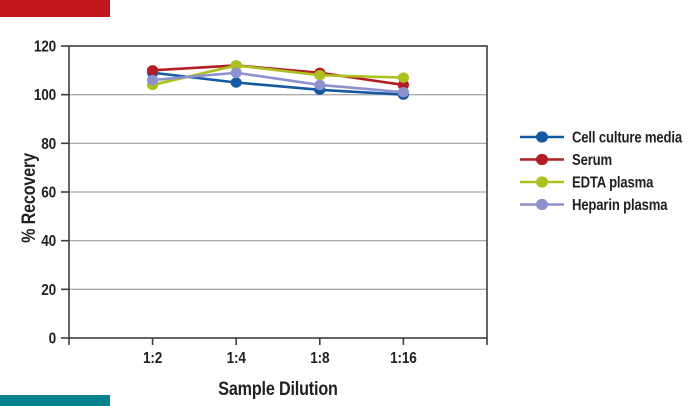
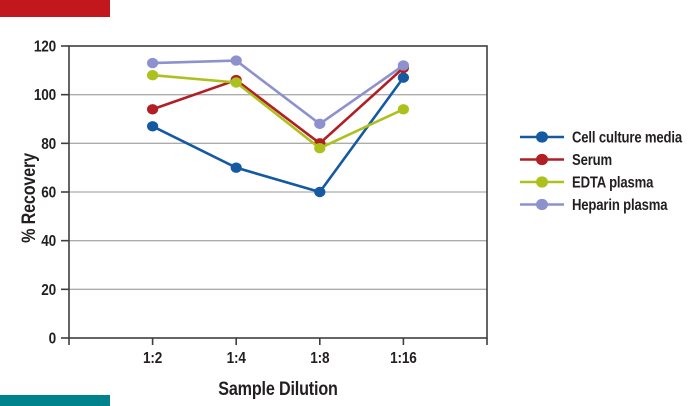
Cell culture media/1:2: 109 -> 87
Serum/1:2: 110 -> 94
EDTA plasma/1:2: 104 -> 108
Heparin plasma/1:2: 106 -> 113
Cell culture media/1:4: 105 -> 70
Serum/1:4: 112 -> 106
EDTA plasma/1:4: 112 -> 105
Heparin plasma/1:4: 109 -> 114
Cell culture media/1:8: 102 -> 60
Serum/1:8: 109 -> 80
EDTA plasma/1:8: 108 -> 78
Heparin plasma/1:8: 104 -> 88
Cell culture media/1:16: 100 -> 107
Serum/1:16: 104 -> 111
EDTA plasma/1:16: 107 -> 94
Heparin plasma/1:16: 101 -> 112
